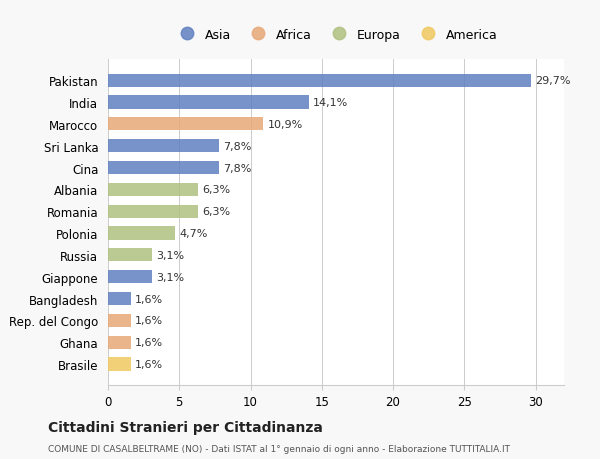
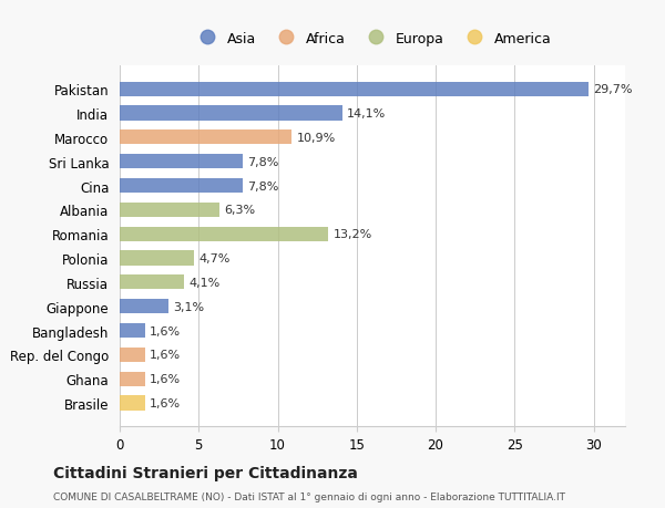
Romania: 6,3% -> 13,2%
Russia: 3,1% -> 4,1%
